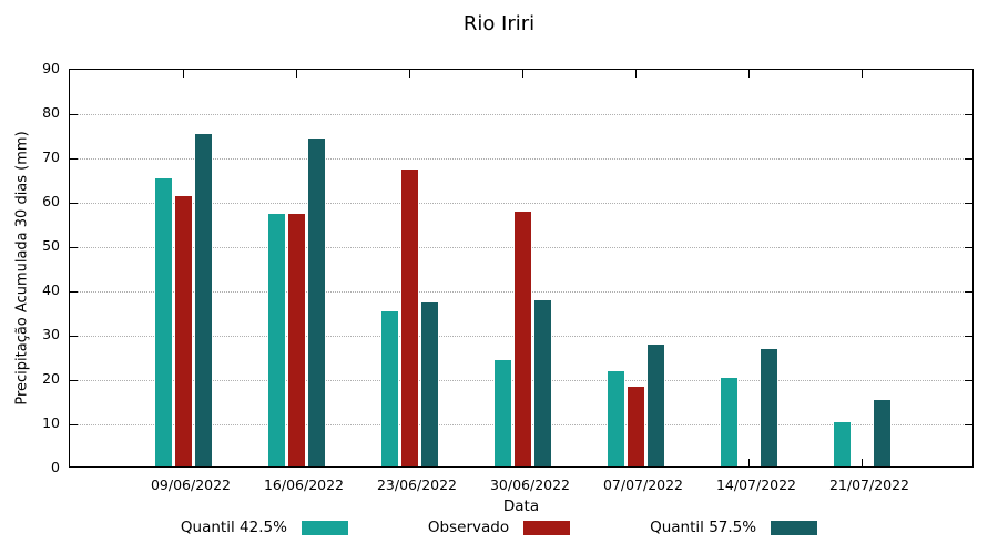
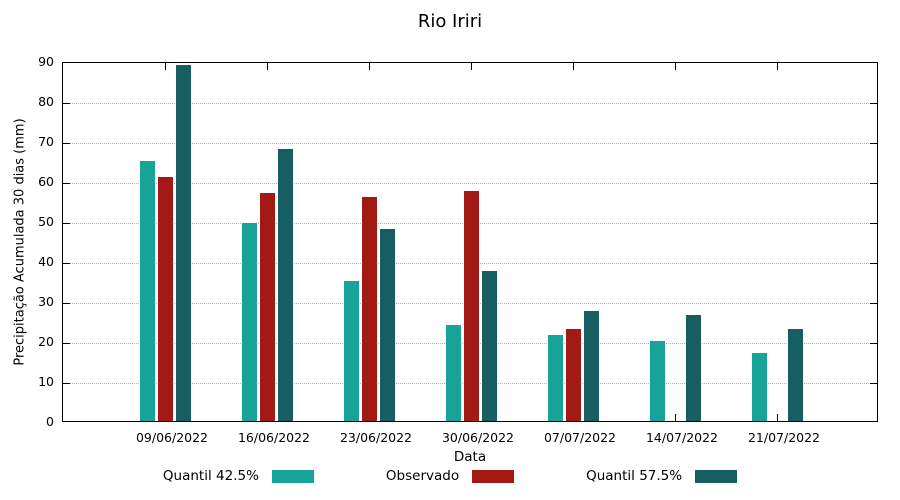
Quantil 57.5%/09/06/2022: 75 -> 89
Quantil 42.5%/16/06/2022: 57 -> 50
Quantil 57.5%/16/06/2022: 74 -> 68
Observado/23/06/2022: 67 -> 56
Quantil 57.5%/23/06/2022: 37 -> 48
Observado/07/07/2022: 18 -> 23
Quantil 42.5%/21/07/2022: 10 -> 17
Quantil 57.5%/21/07/2022: 15 -> 23
